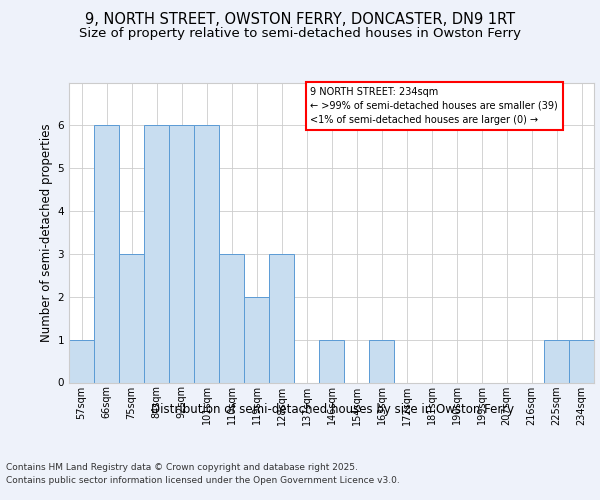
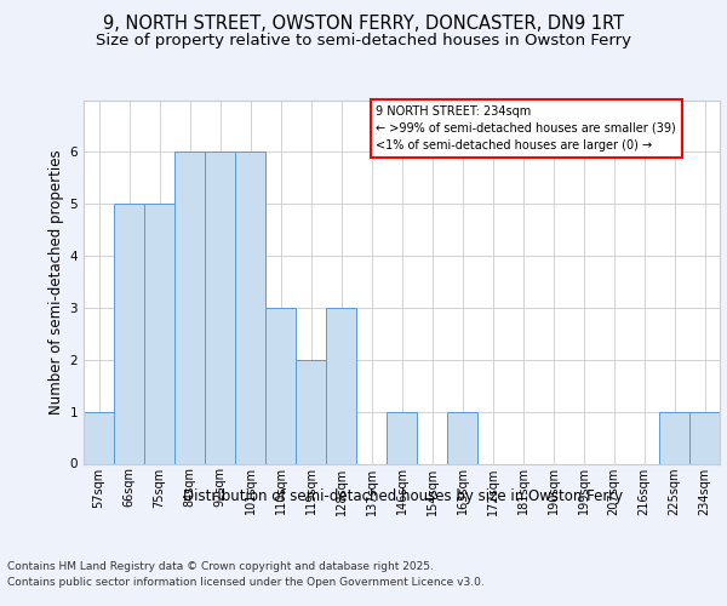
66sqm: 6 -> 5
75sqm: 3 -> 5
